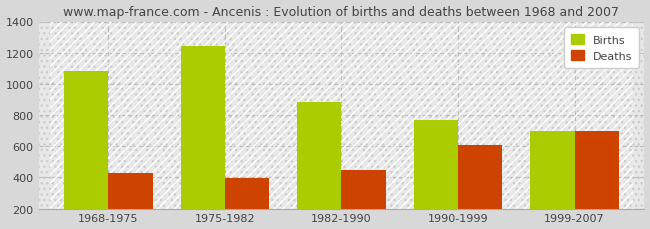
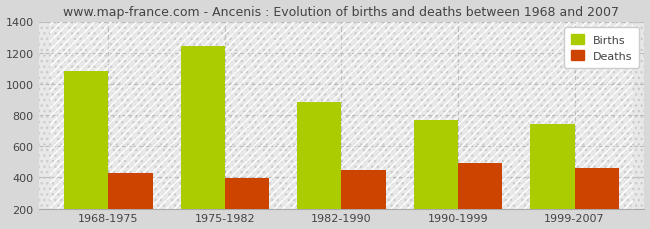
Deaths/1990-1999: 610 -> 490
Births/1999-2007: 700 -> 740
Deaths/1999-2007: 700 -> 460
